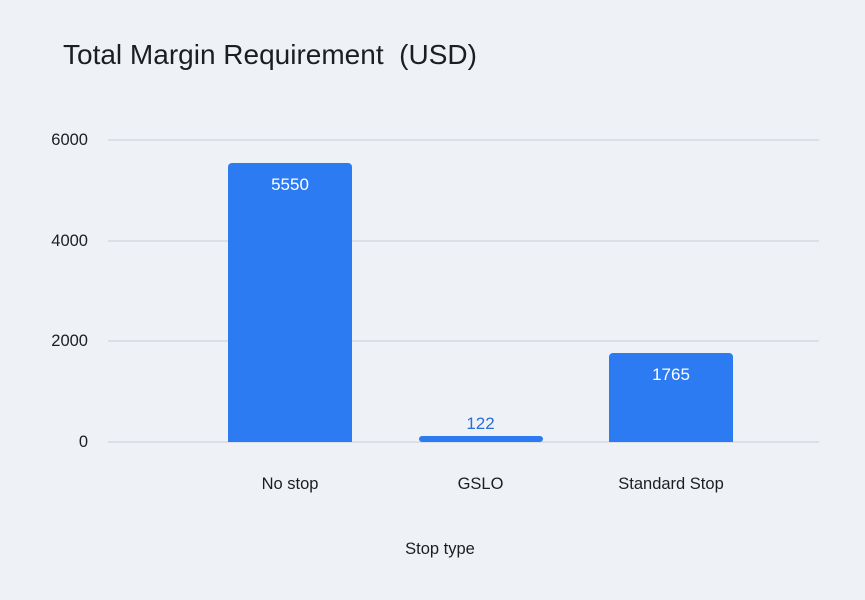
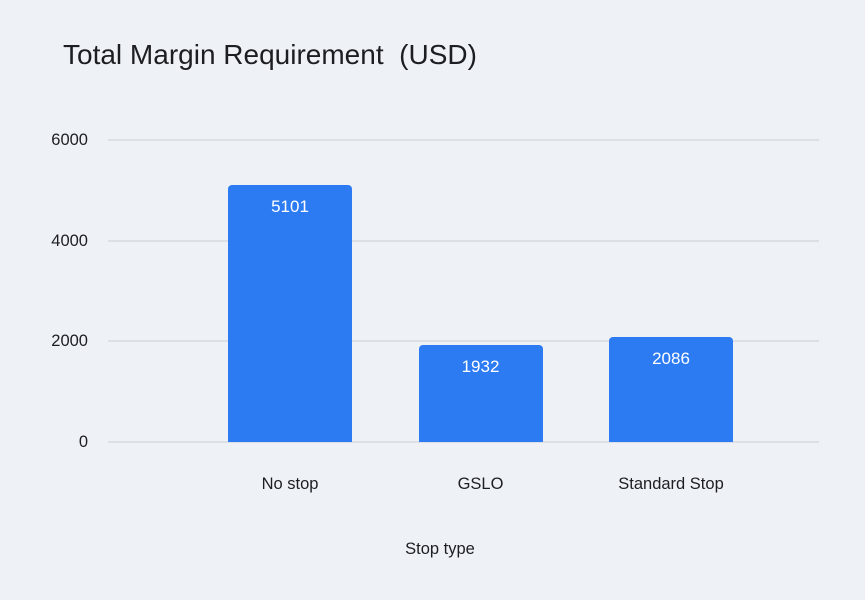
No stop: 5550 -> 5101
GSLO: 122 -> 1932
Standard Stop: 1765 -> 2086
